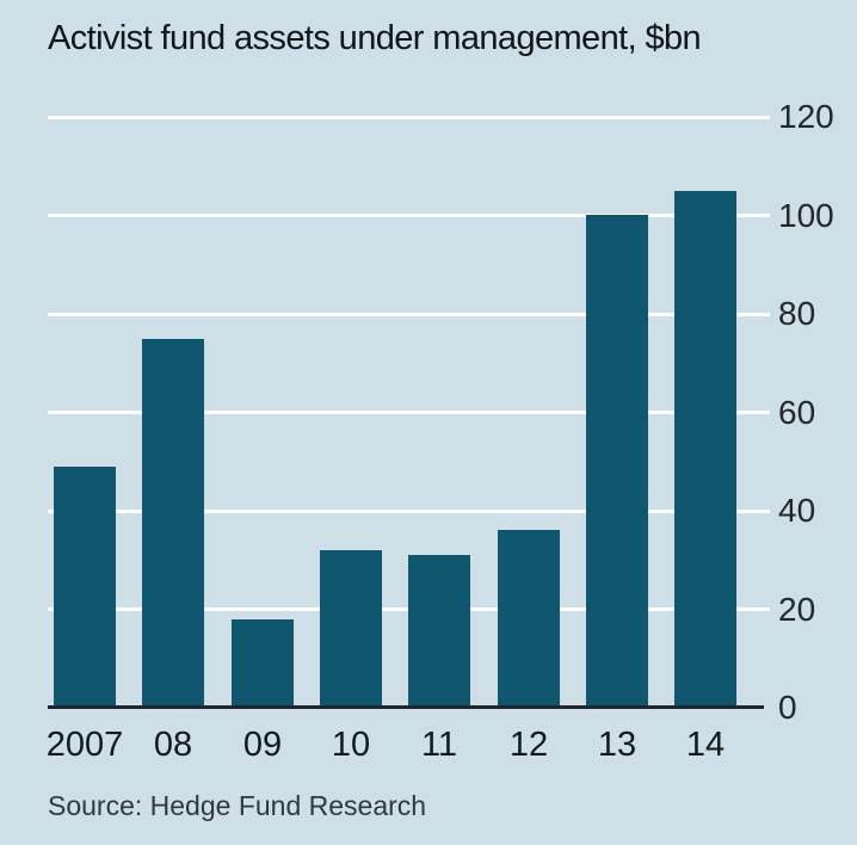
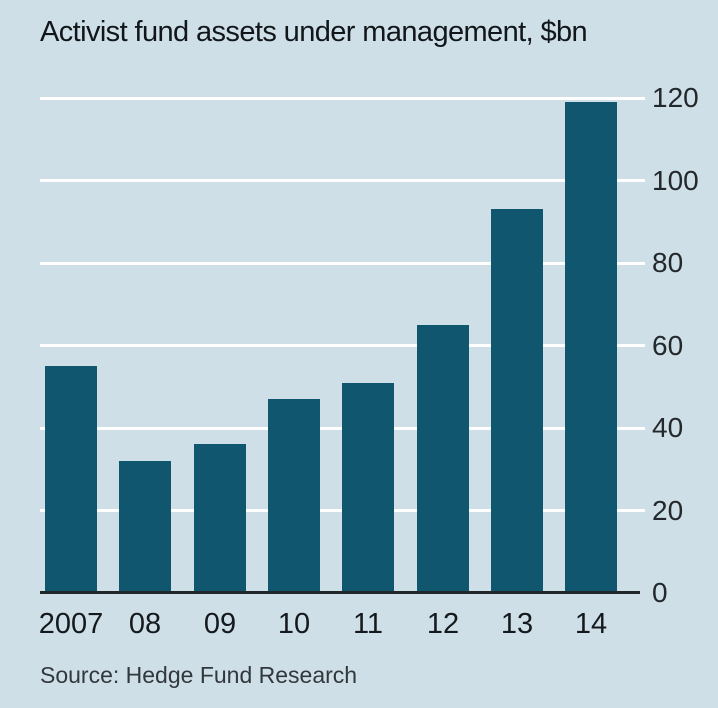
2007: 49 -> 55
08: 75 -> 32
09: 18 -> 36
10: 32 -> 47
11: 31 -> 51
12: 36 -> 65
13: 100 -> 93
14: 105 -> 119
